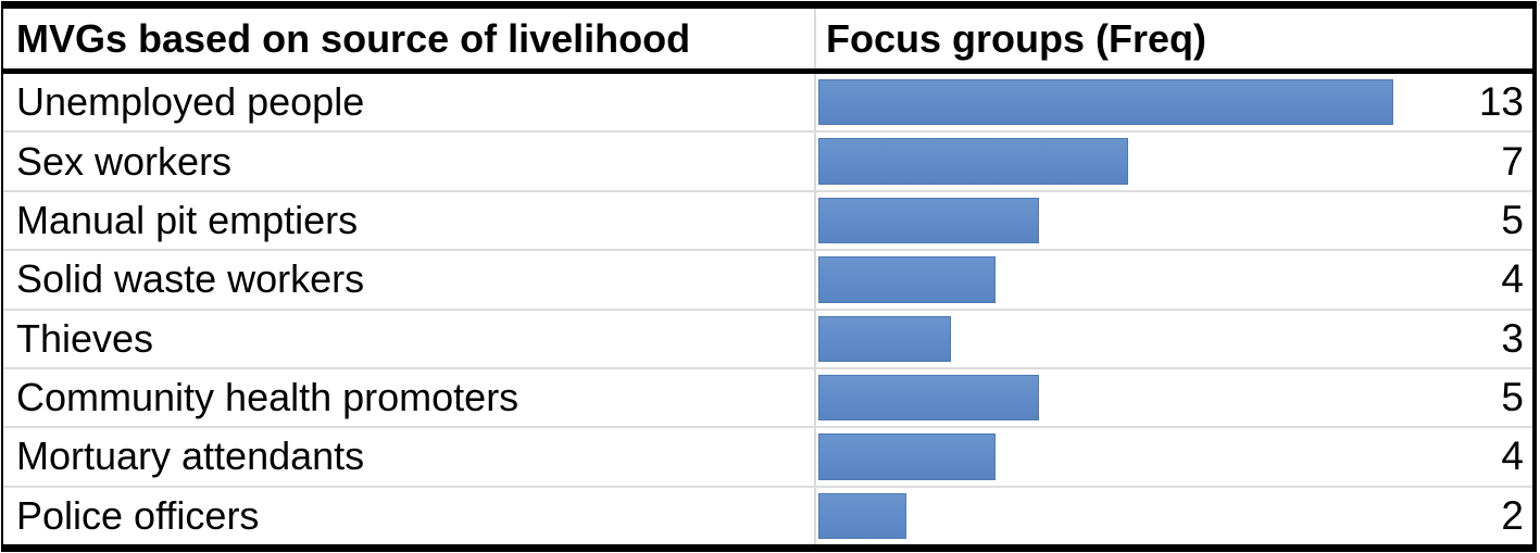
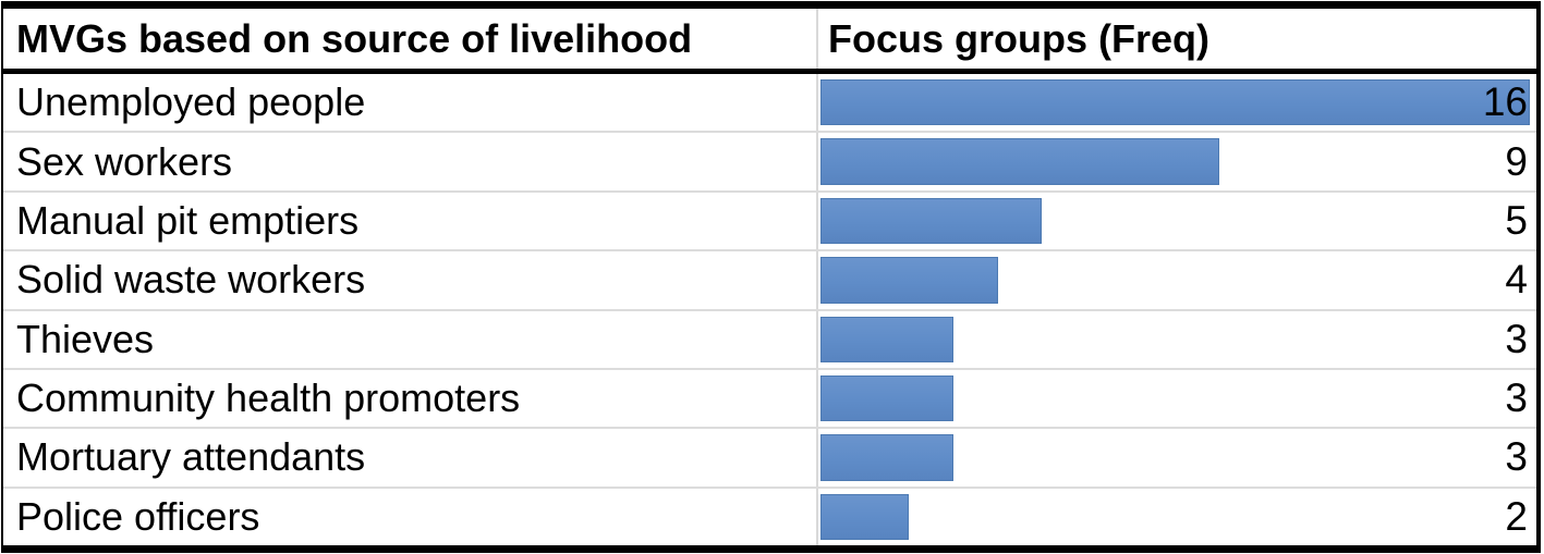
Unemployed people: 13 -> 16
Sex workers: 7 -> 9
Community health promoters: 5 -> 3
Mortuary attendants: 4 -> 3
